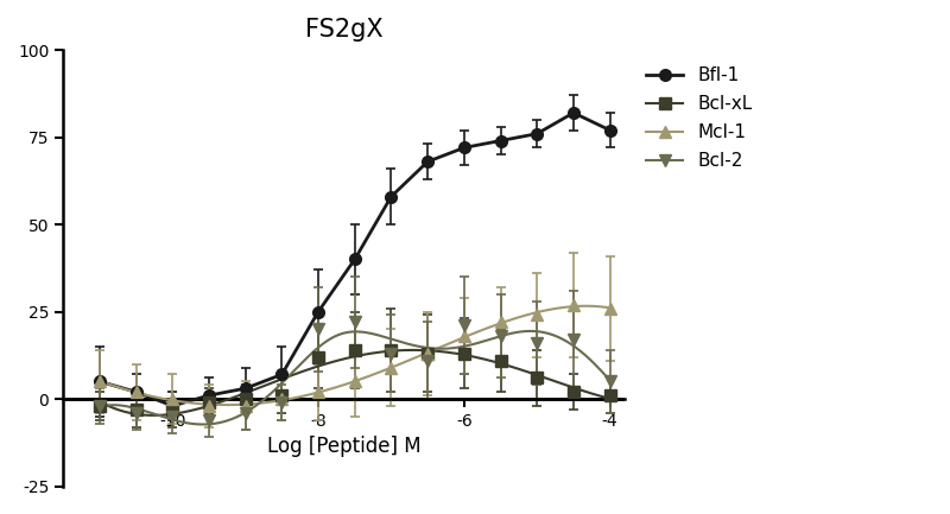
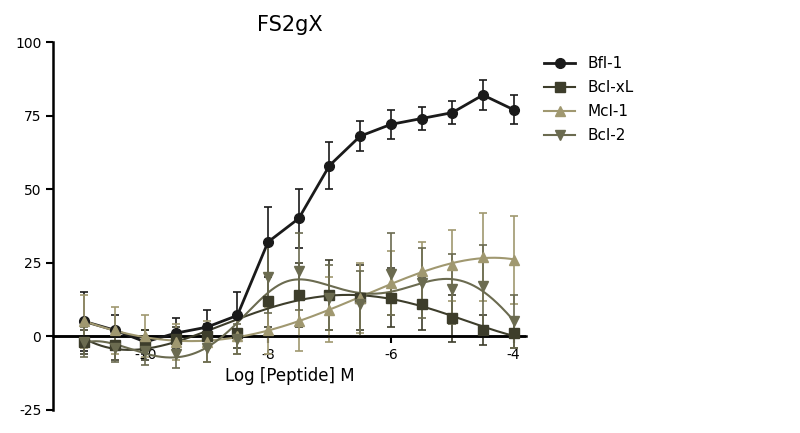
Bfl-1/-8: 25 -> 32
